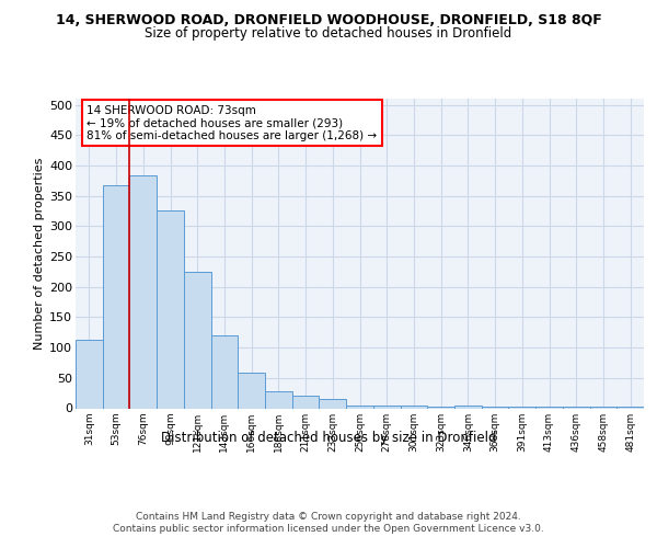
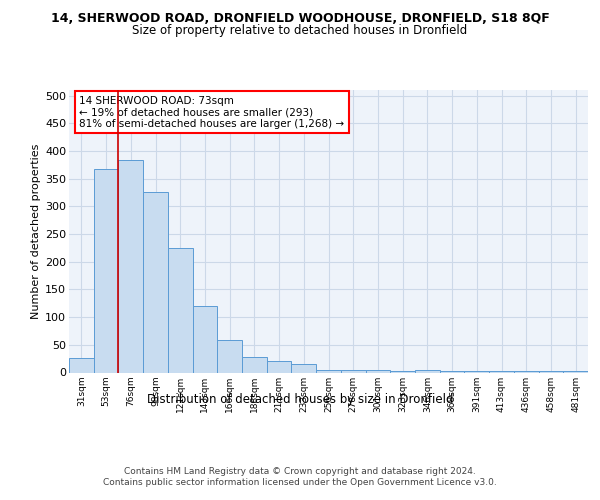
31sqm: 112 -> 27
